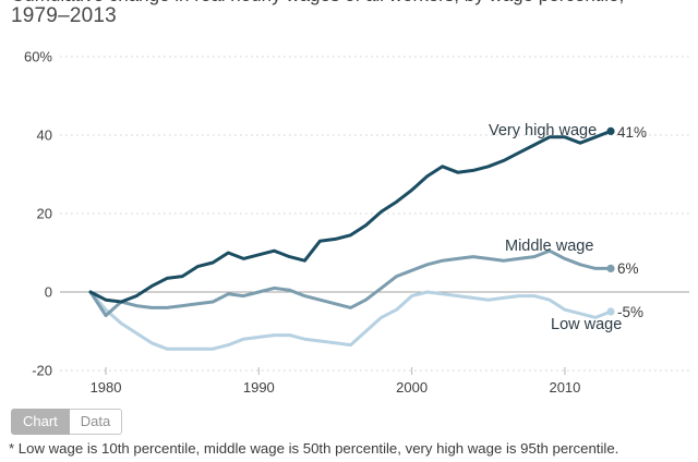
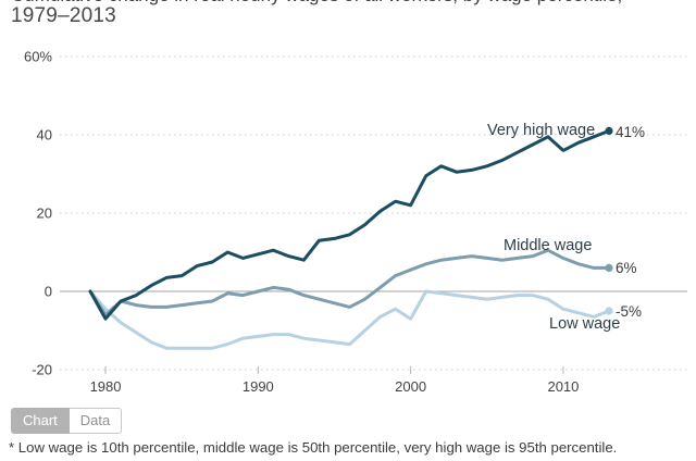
Very high wage/1980: -2% -> -7%
Very high wage/2000: 26% -> 22%
Low wage/2000: -1% -> -7%
Very high wage/2010: 40% -> 36%
